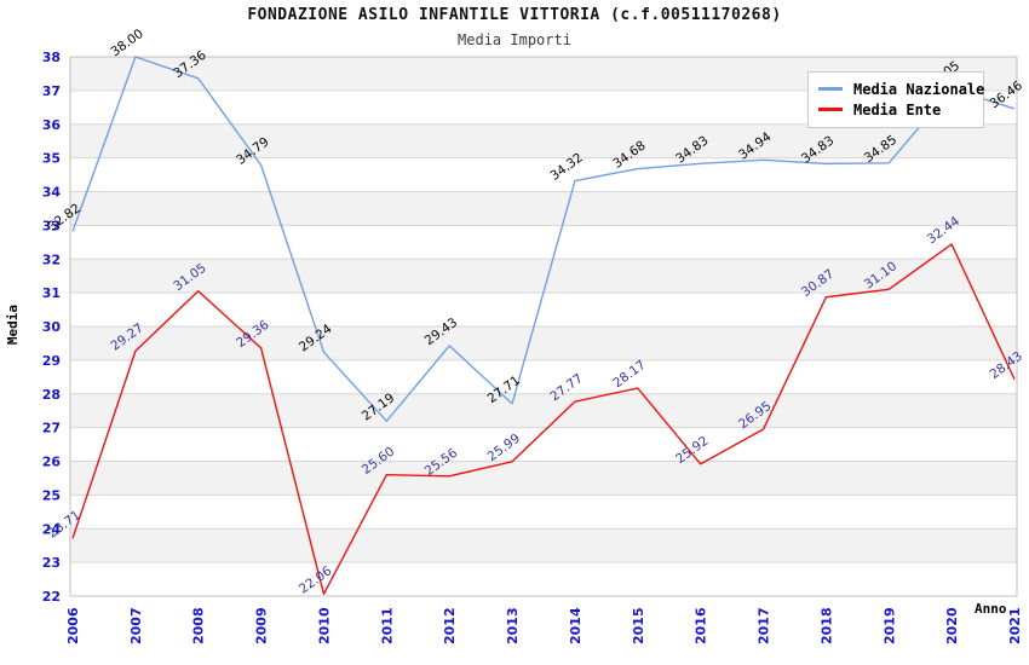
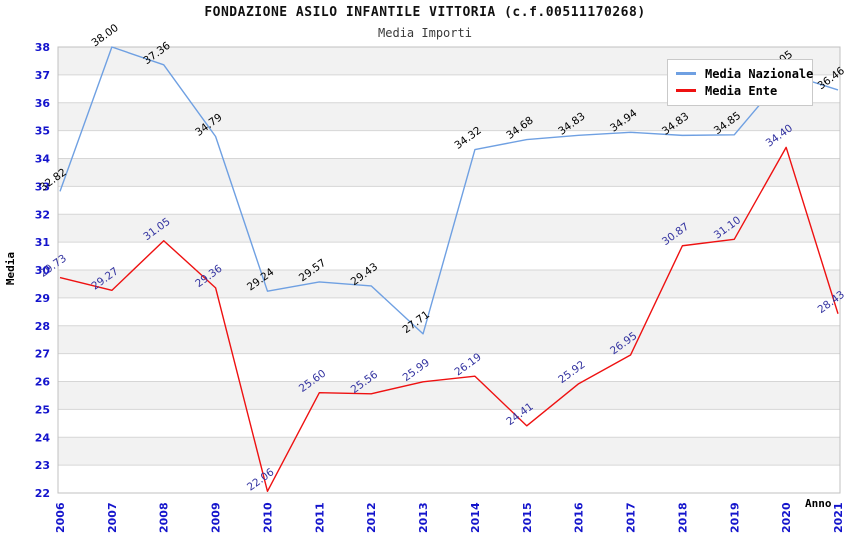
Media Ente/2006: 23.71 -> 29.73
Media Nazionale/2011: 27.19 -> 29.57
Media Ente/2014: 27.77 -> 26.19
Media Ente/2015: 28.17 -> 24.41
Media Ente/2020: 32.44 -> 34.40
